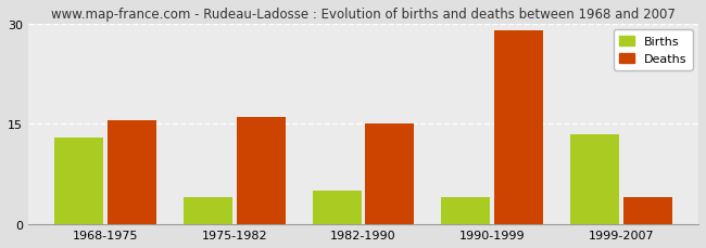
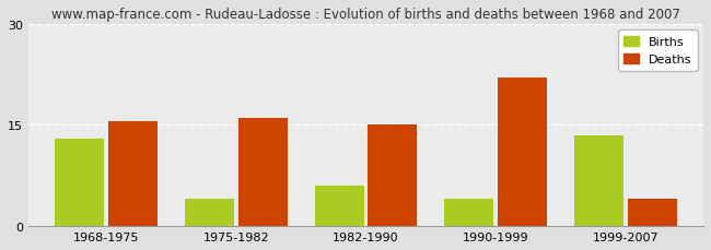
Births/1982-1990: 5.0 -> 6.0
Deaths/1990-1999: 29.0 -> 22.0
